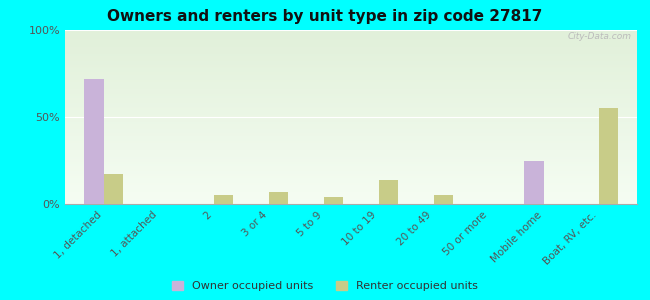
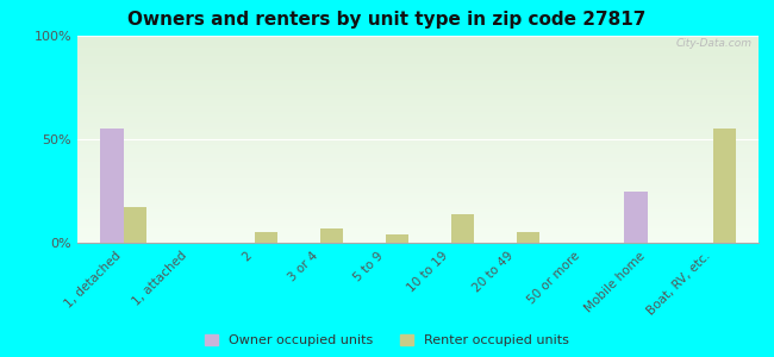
Owner occupied units/1, detached: 72% -> 55%
